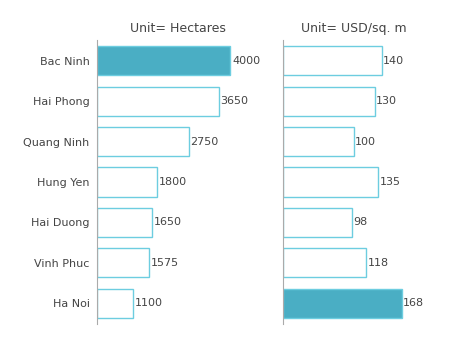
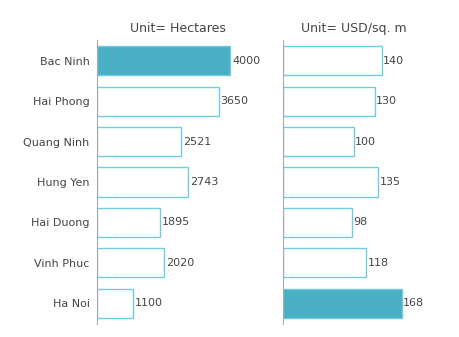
Unit= Hectares/Quang Ninh: 2750 -> 2521
Unit= Hectares/Hung Yen: 1800 -> 2743
Unit= Hectares/Hai Duong: 1650 -> 1895
Unit= Hectares/Vinh Phuc: 1575 -> 2020
